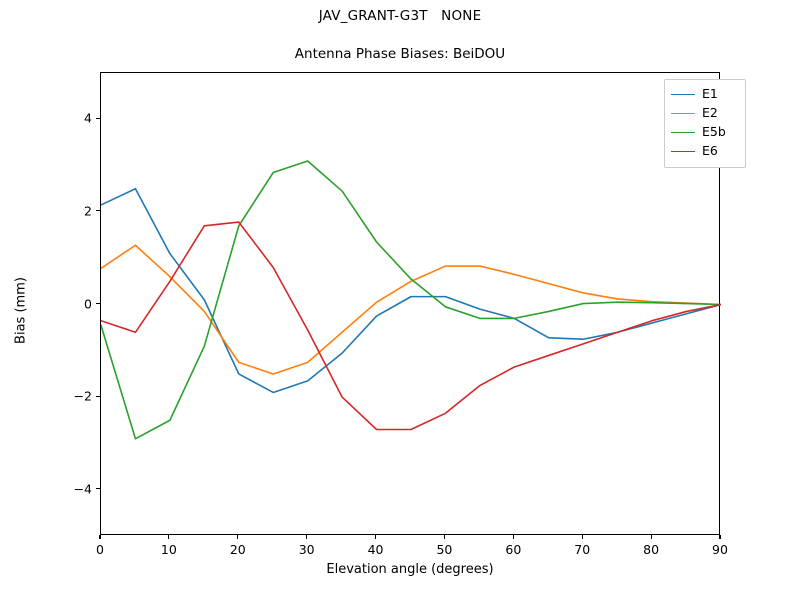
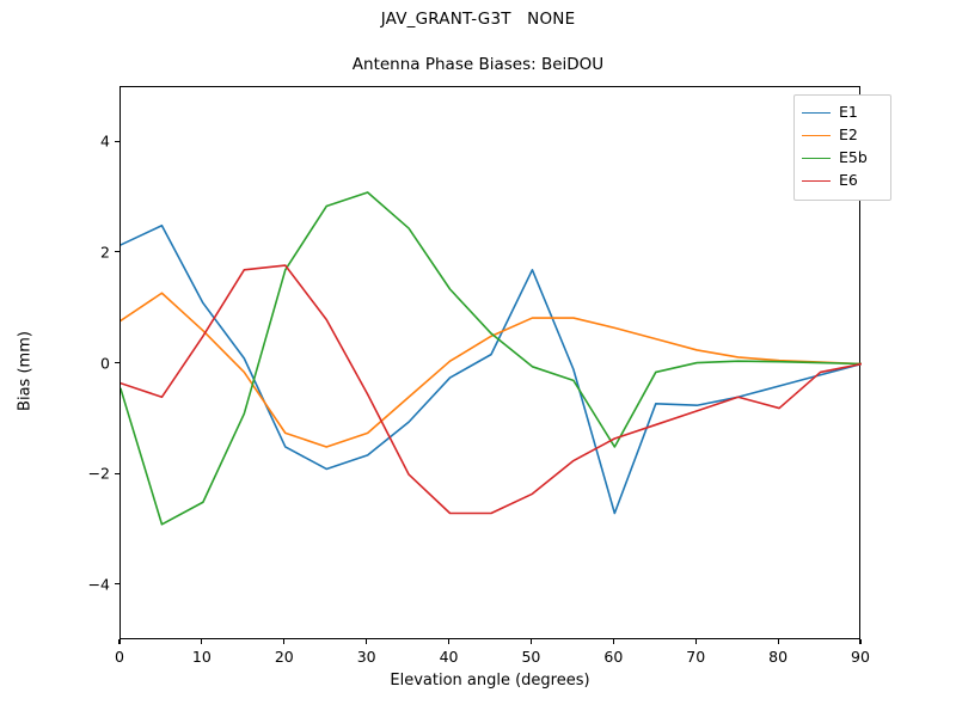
E1/50: 0.2 -> 1.7
E1/60: -0.3 -> -2.7
E5b/60: -0.3 -> -1.5
E6/80: -0.3 -> -0.8
